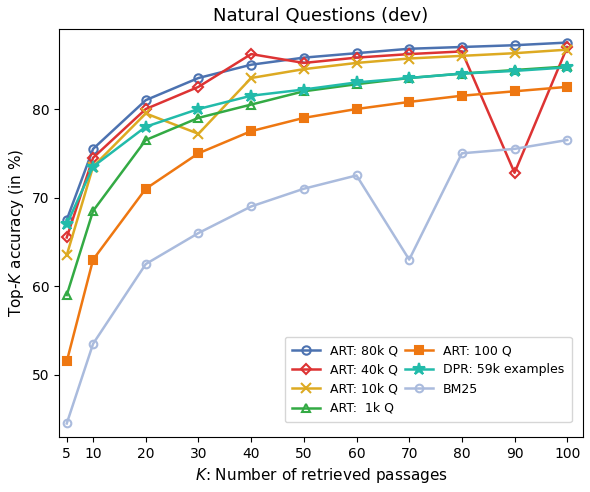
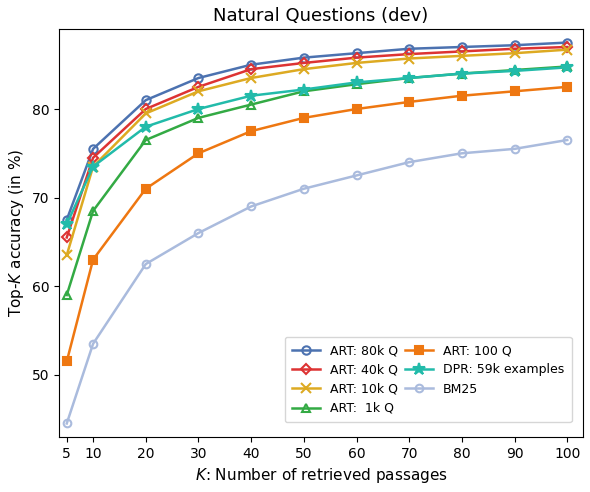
ART: 10k Q/30: 77.2 -> 82.0
ART: 40k Q/40: 86.2 -> 84.5
BM25/70: 63.0 -> 74.0
ART: 40k Q/90: 72.8 -> 86.8
